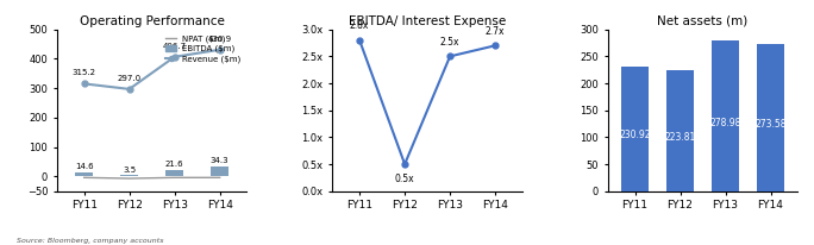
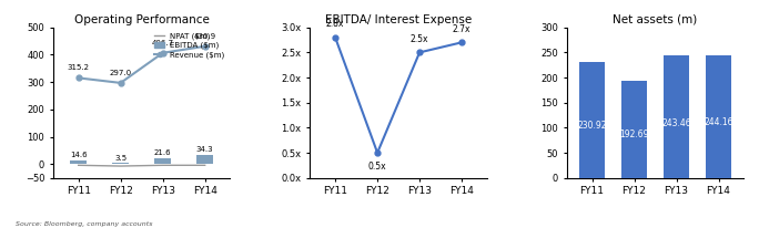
Net assets (m)/FY12: 223.81 -> 192.69
Net assets (m)/FY13: 278.98 -> 243.46
Net assets (m)/FY14: 273.58 -> 244.16
